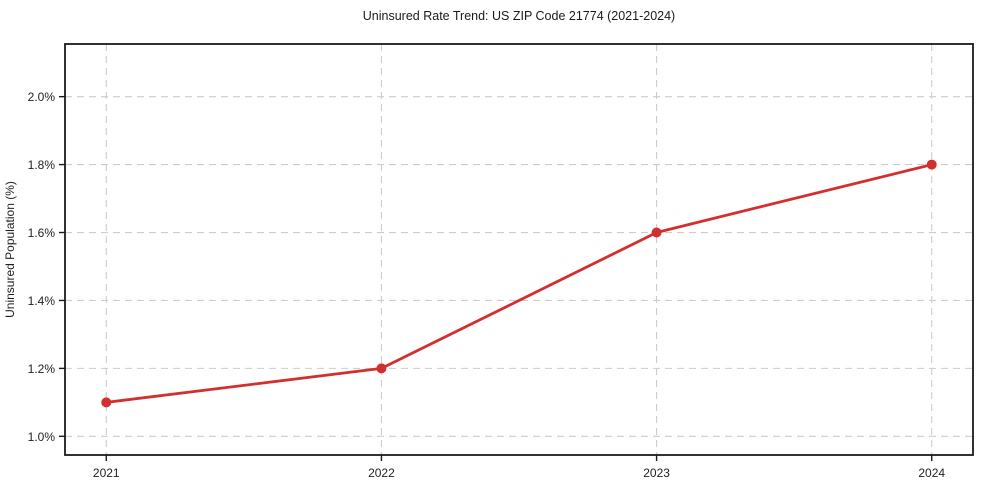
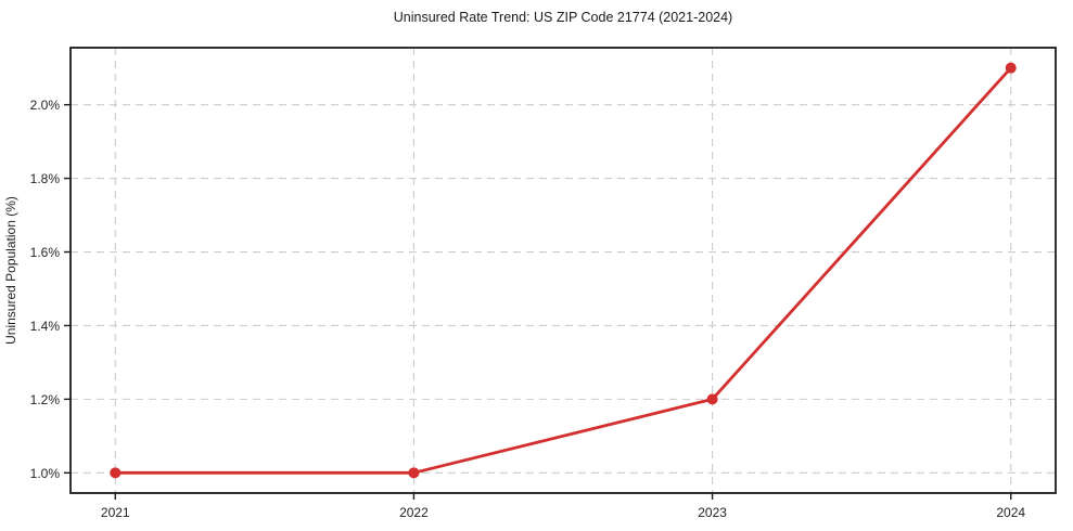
2021: 1.1% -> 1.0%
2022: 1.2% -> 1.0%
2023: 1.6% -> 1.2%
2024: 1.8% -> 2.1%
